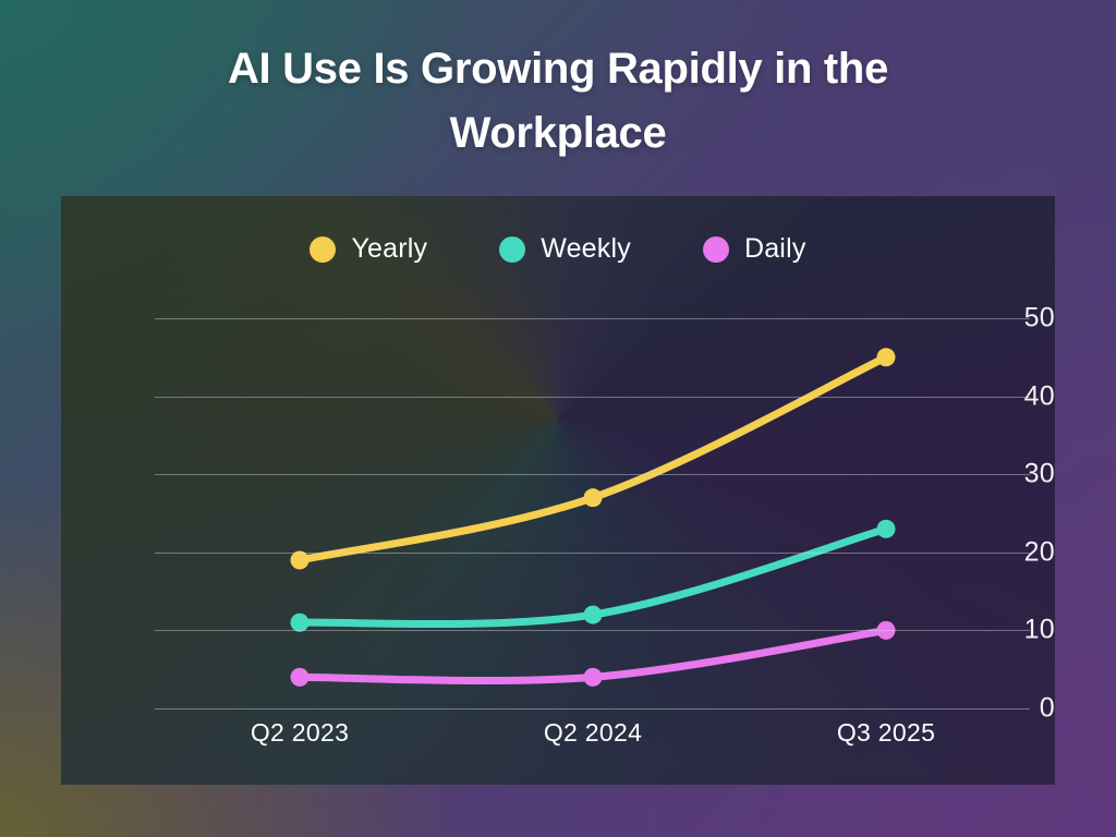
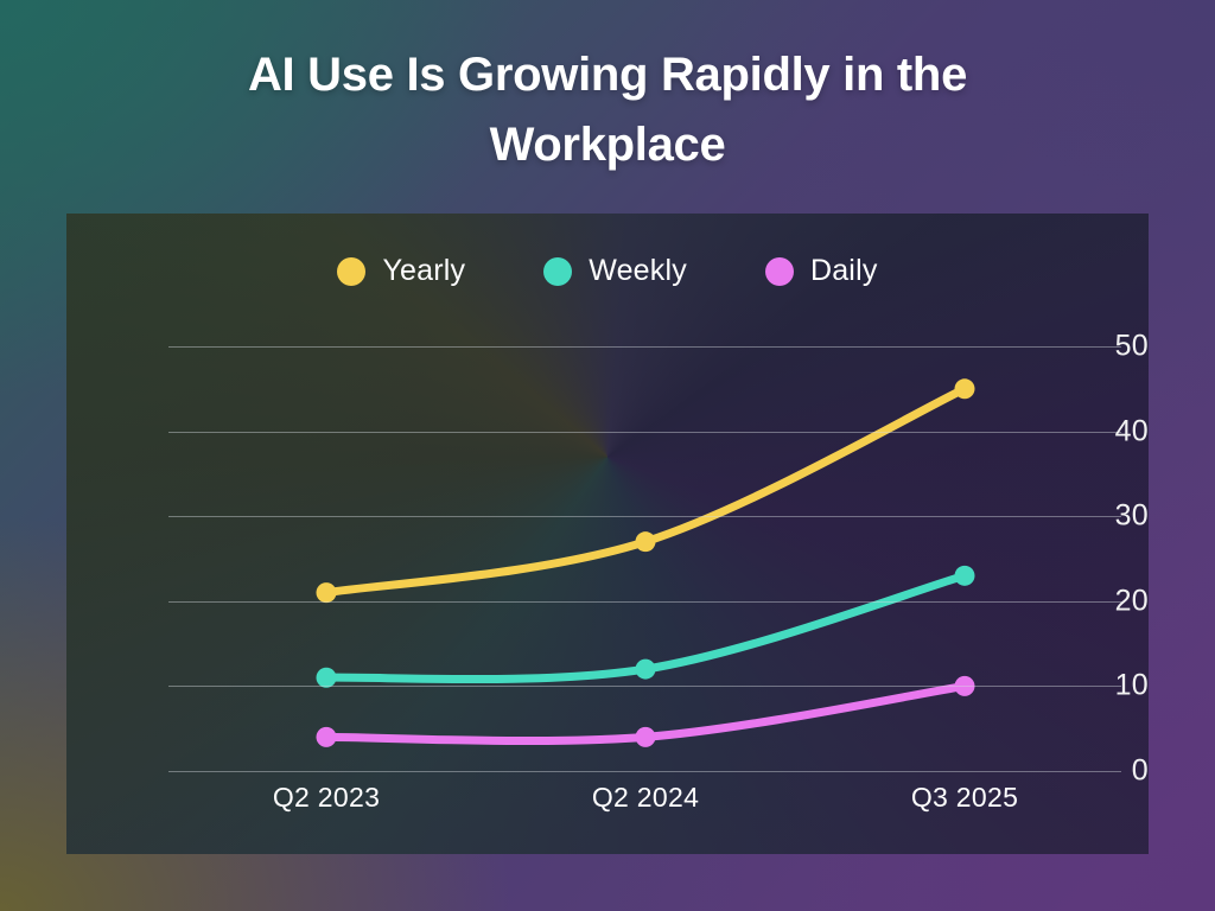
Yearly/Q2 2023: 19 -> 21
